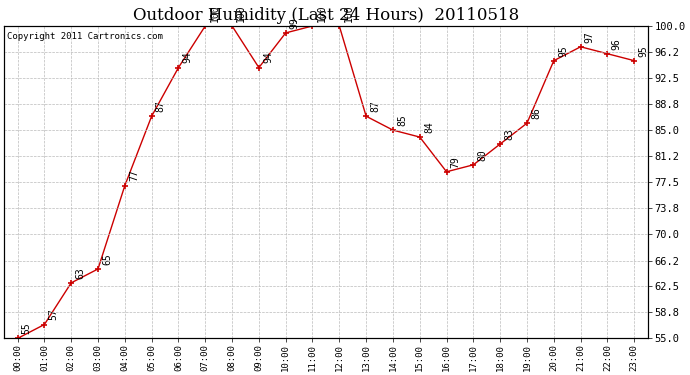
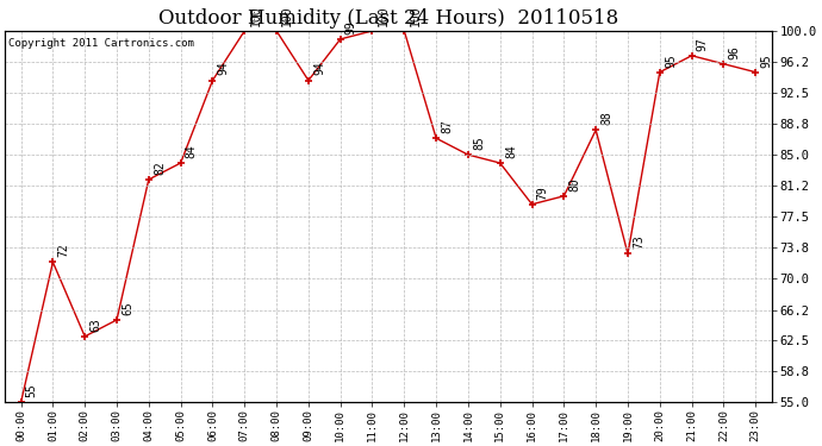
01:00: 57 -> 72
04:00: 77 -> 82
05:00: 87 -> 84
18:00: 83 -> 88
19:00: 86 -> 73
